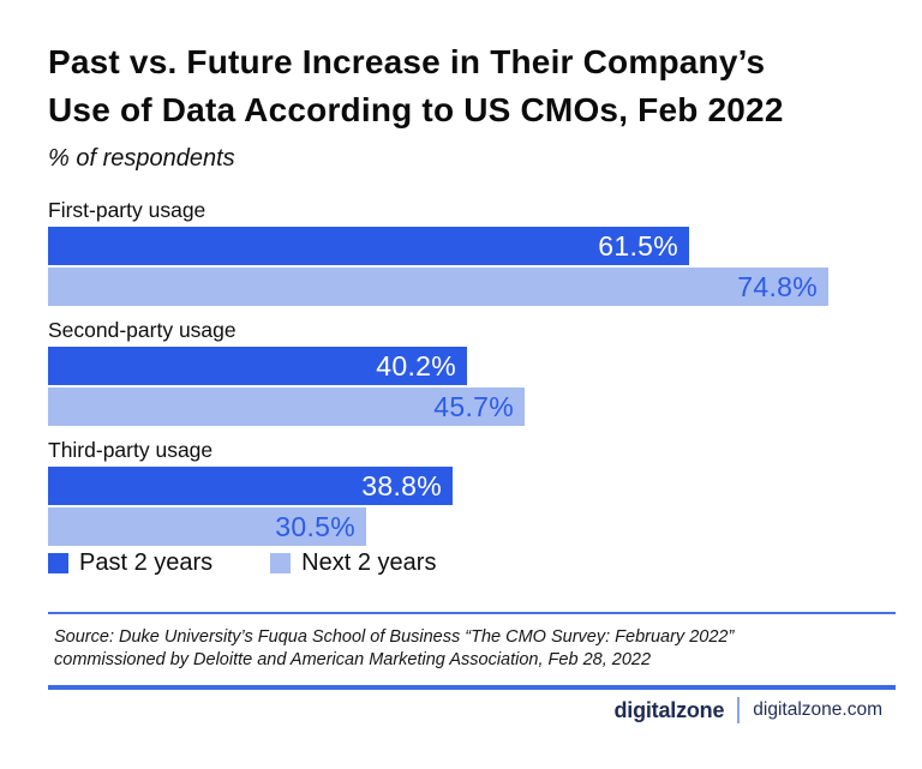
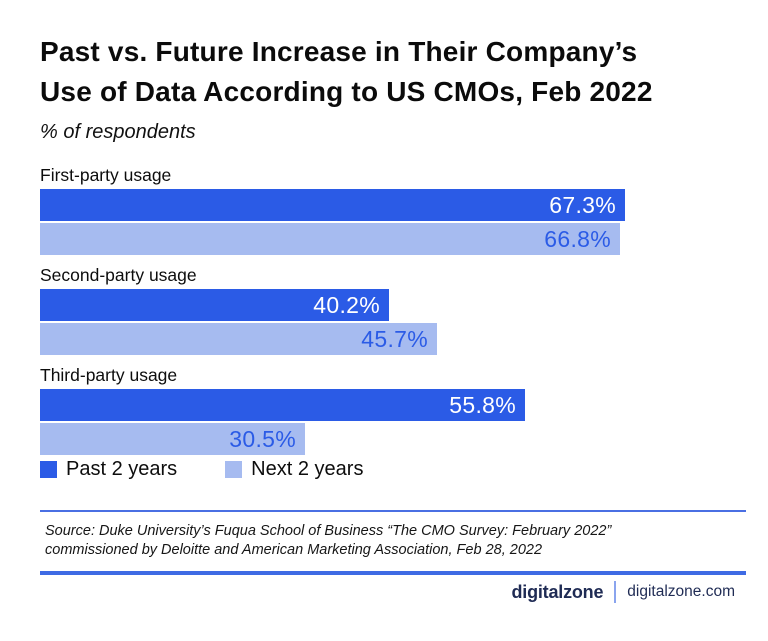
Past 2 years/First-party usage: 61.5% -> 67.3%
Next 2 years/First-party usage: 74.8% -> 66.8%
Past 2 years/Third-party usage: 38.8% -> 55.8%
